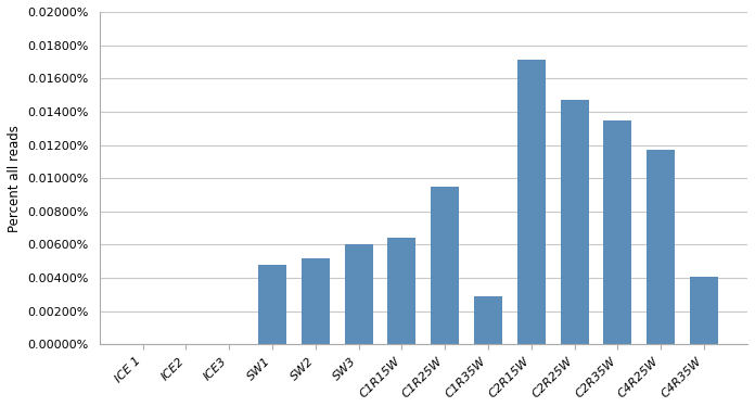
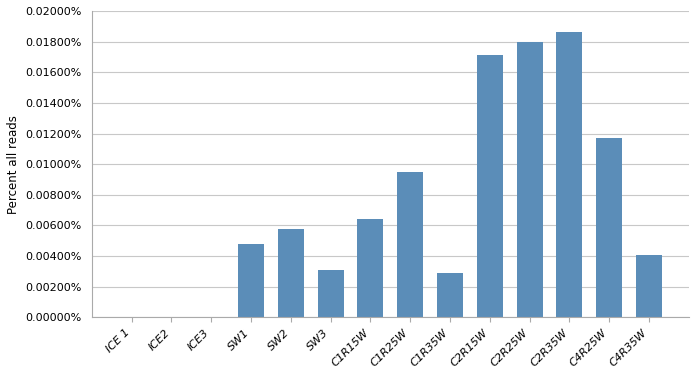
SW2: 0.0052% -> 0.0058%
SW3: 0.0060% -> 0.0031%
C2R25W: 0.0147% -> 0.0180%
C2R35W: 0.0135% -> 0.0186%
